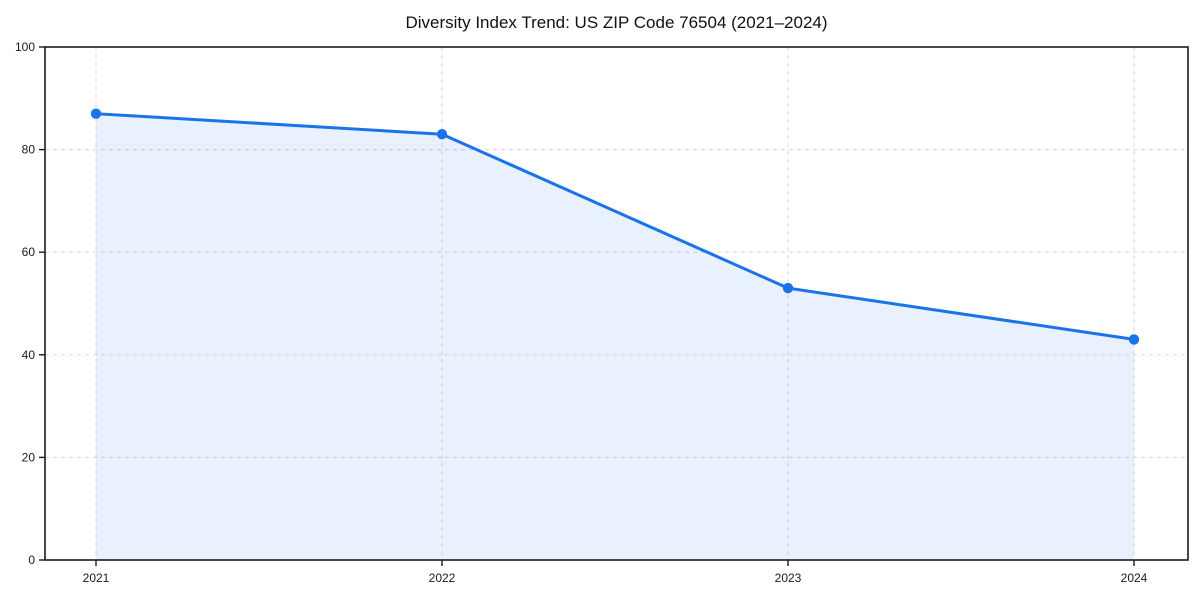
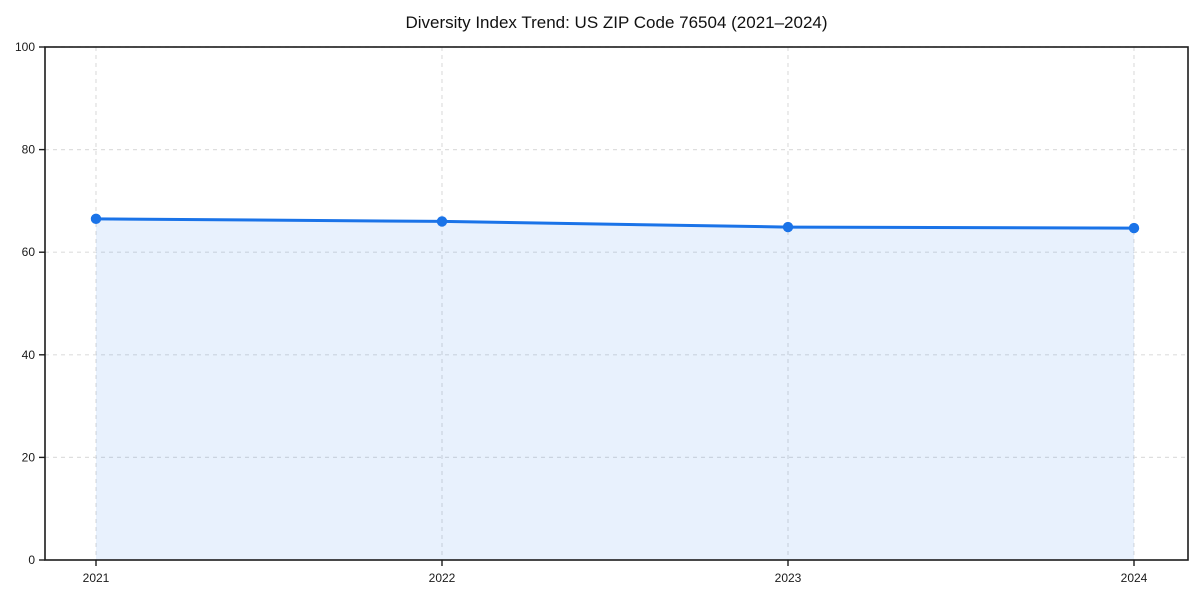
2021: 87 -> 66
2022: 83 -> 66
2023: 53 -> 65
2024: 43 -> 65
